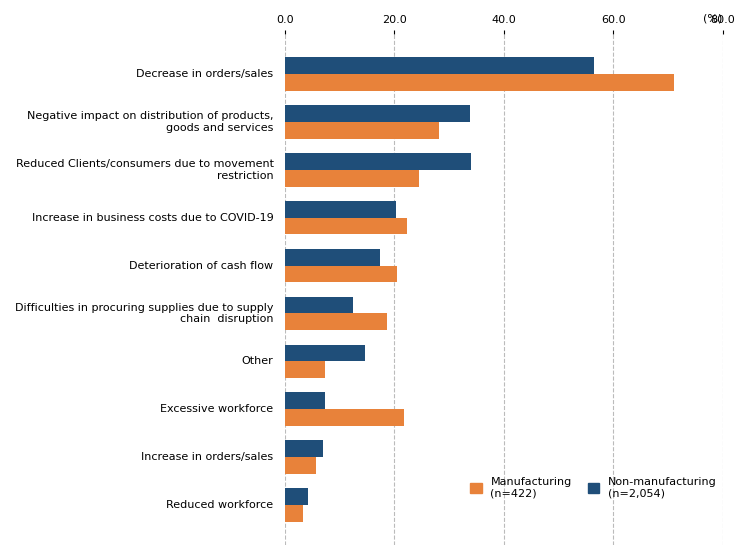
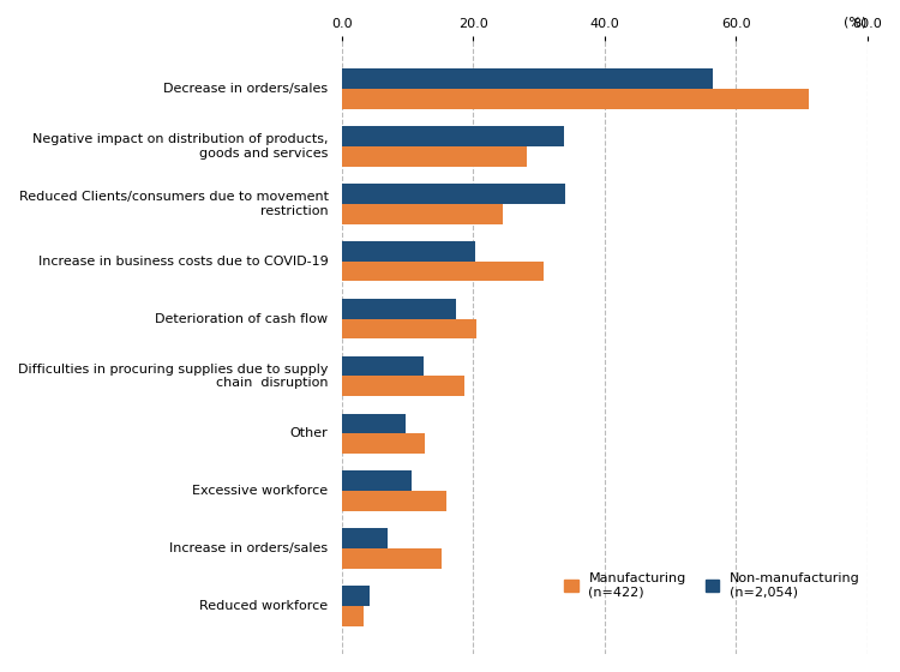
Manufacturing (n=422)/Increase in business costs due to COVID-19: 22.3 -> 30.8
Non-manufacturing (n=2,054)/Other: 14.7 -> 9.8
Manufacturing (n=422)/Other: 7.3 -> 12.6
Non-manufacturing (n=2,054)/Excessive workforce: 7.4 -> 10.6
Manufacturing (n=422)/Excessive workforce: 21.8 -> 16.0
Manufacturing (n=422)/Increase in orders/sales: 5.7 -> 15.2
